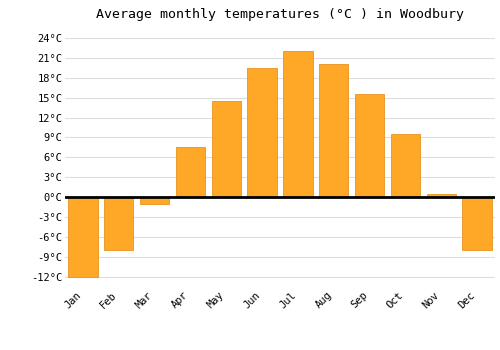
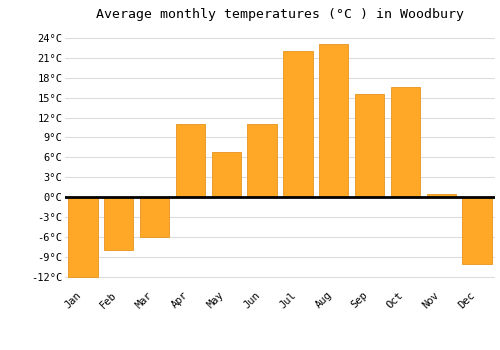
Mar: -1.0°C -> -6.0°C
Apr: 7.5°C -> 11.0°C
May: 14.5°C -> 6.8°C
Jun: 19.5°C -> 11.0°C
Aug: 20.0°C -> 23.0°C
Oct: 9.5°C -> 16.6°C
Dec: -8.0°C -> -10.0°C
